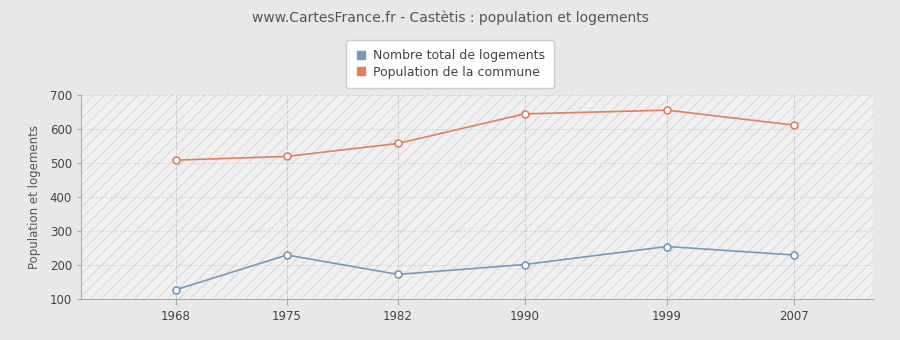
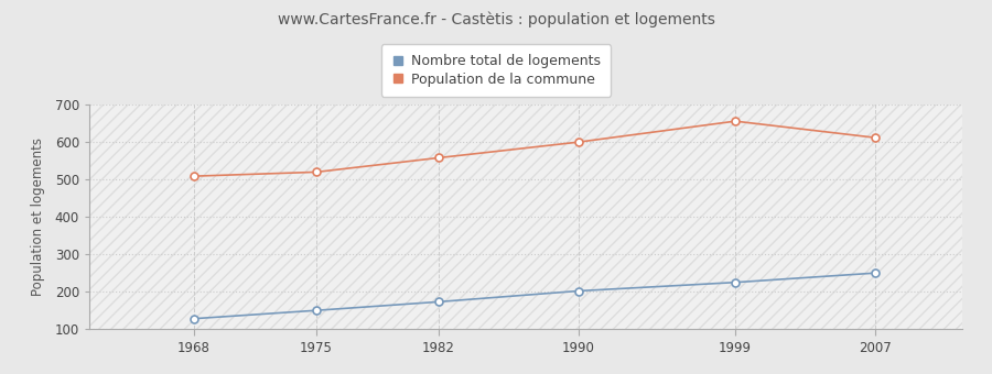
Nombre total de logements/1975: 230 -> 150
Population de la commune/1990: 645 -> 600
Nombre total de logements/1999: 255 -> 225
Nombre total de logements/2007: 230 -> 250
